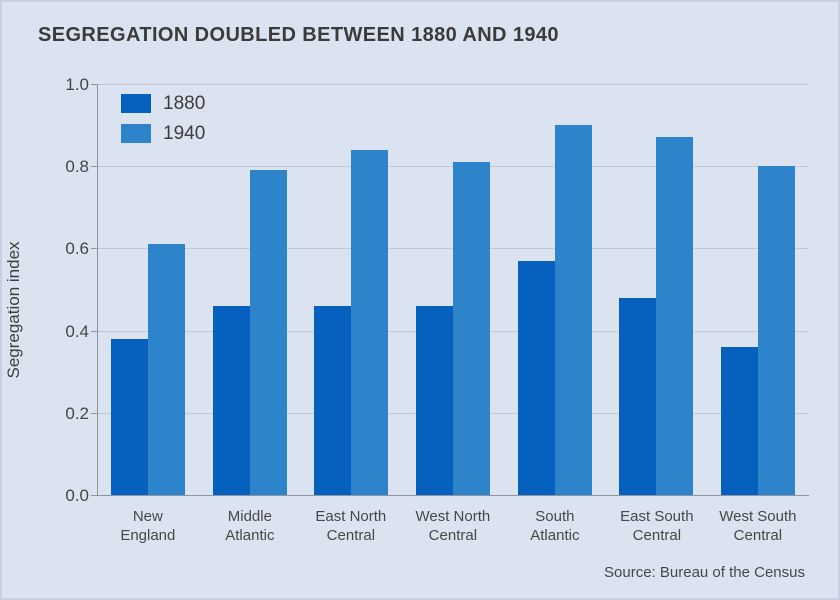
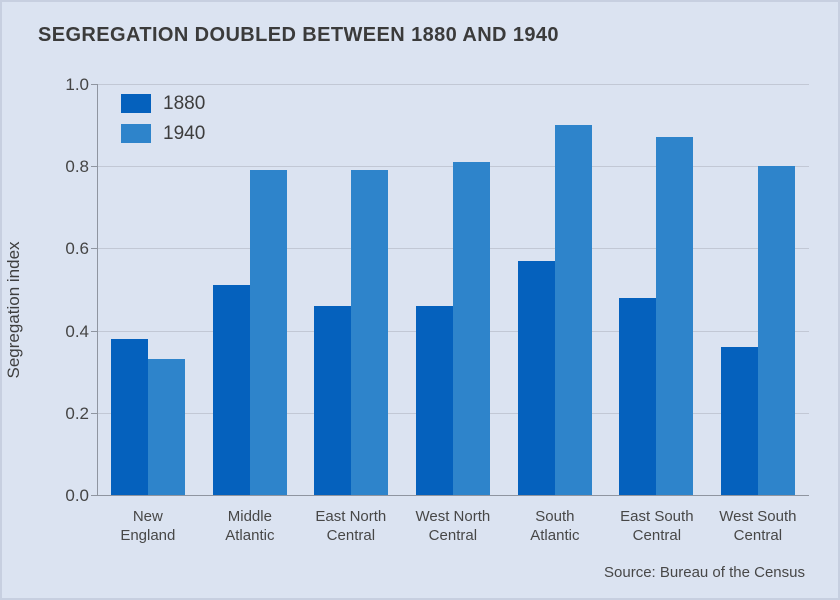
1940/New England: 0.61 -> 0.33
1880/Middle Atlantic: 0.46 -> 0.51
1940/East North Central: 0.84 -> 0.79
